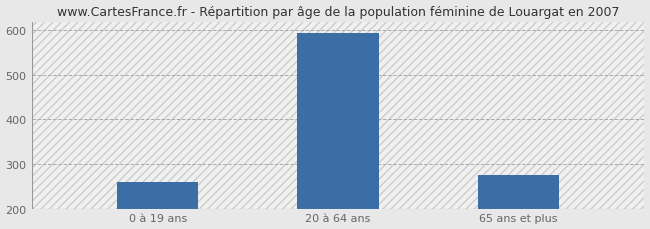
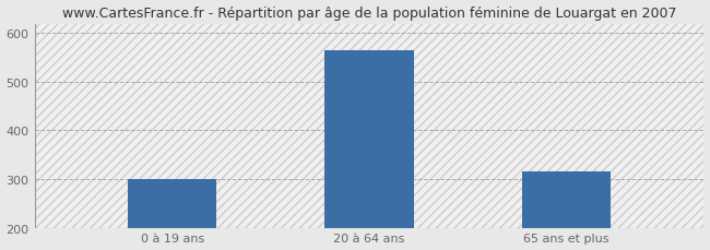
0 à 19 ans: 260 -> 300
20 à 64 ans: 595 -> 565
65 ans et plus: 275 -> 315
